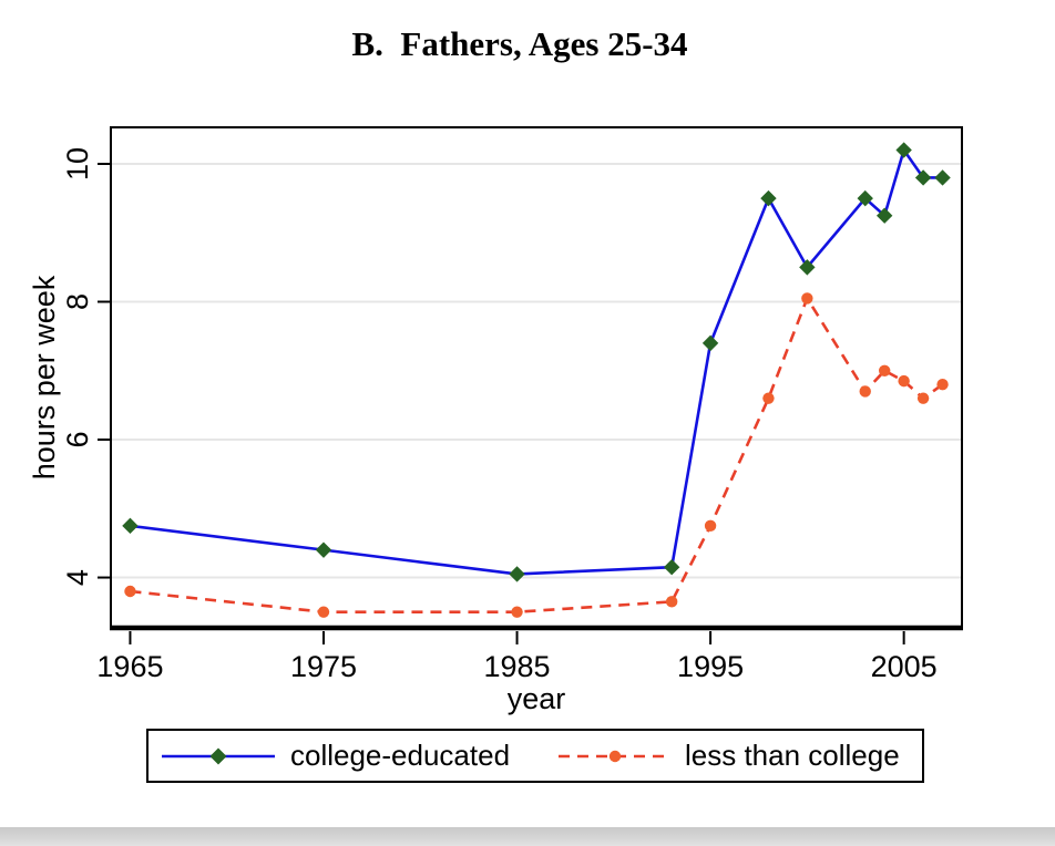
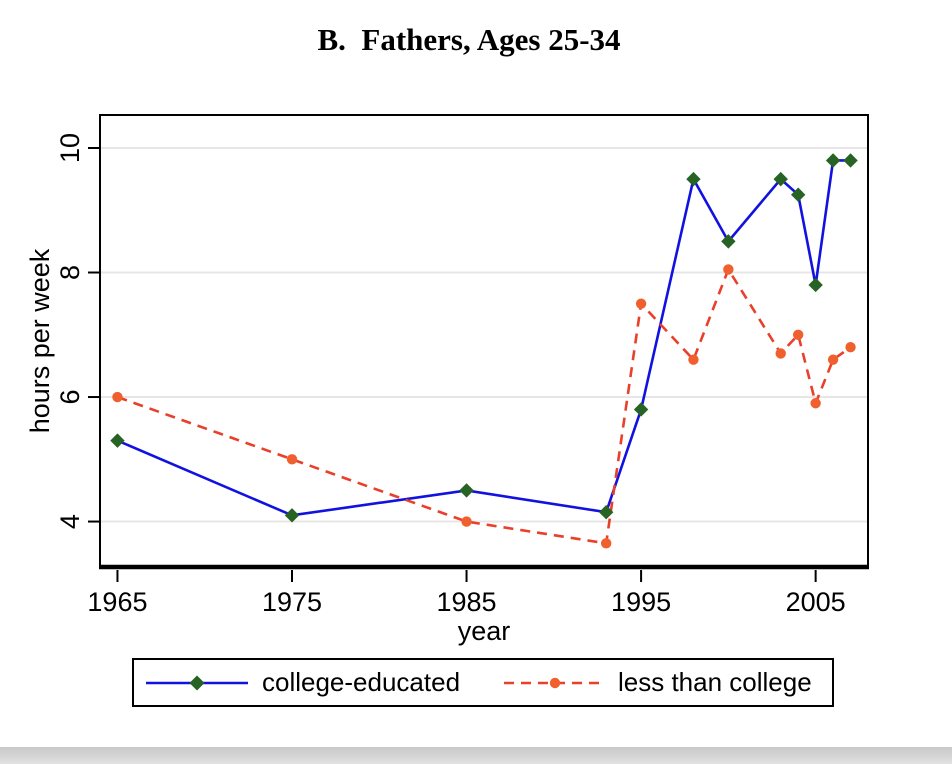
college-educated/1965: 4.8 -> 5.3
less than college/1965: 3.8 -> 6.0
college-educated/1975: 4.4 -> 4.1
less than college/1975: 3.5 -> 5.0
college-educated/1985: 4.0 -> 4.5
less than college/1985: 3.5 -> 4.0
college-educated/1995: 7.4 -> 5.8
less than college/1995: 4.8 -> 7.5
college-educated/2005: 10.2 -> 7.8
less than college/2005: 6.8 -> 5.9
